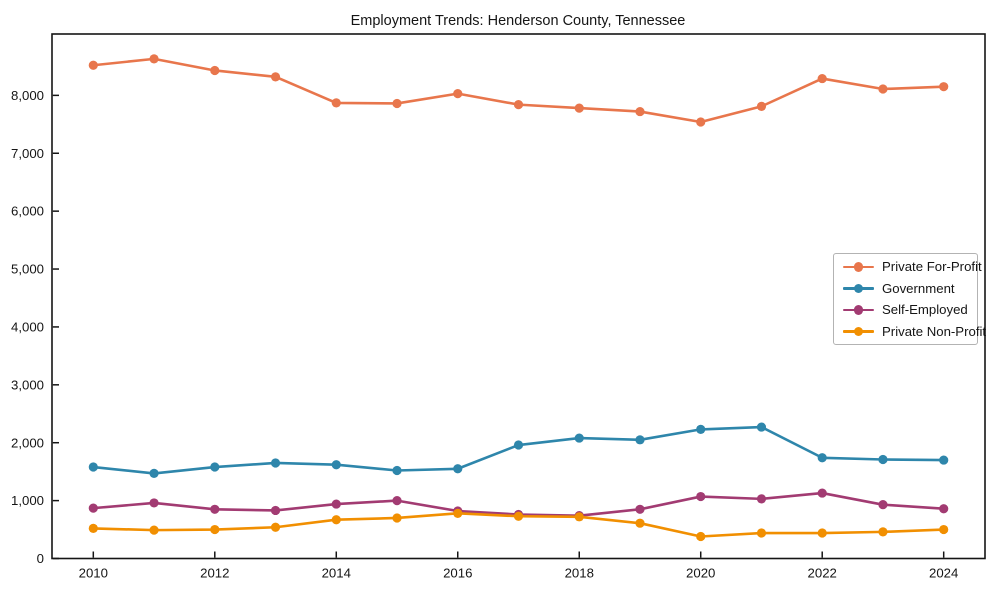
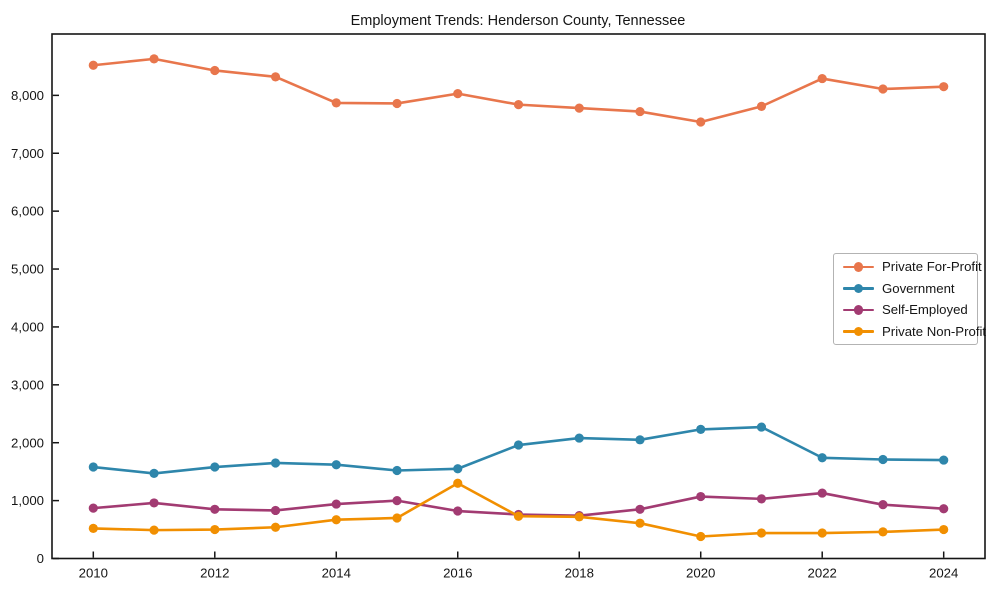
Private Non-Profit/2016: 800 -> 1300
